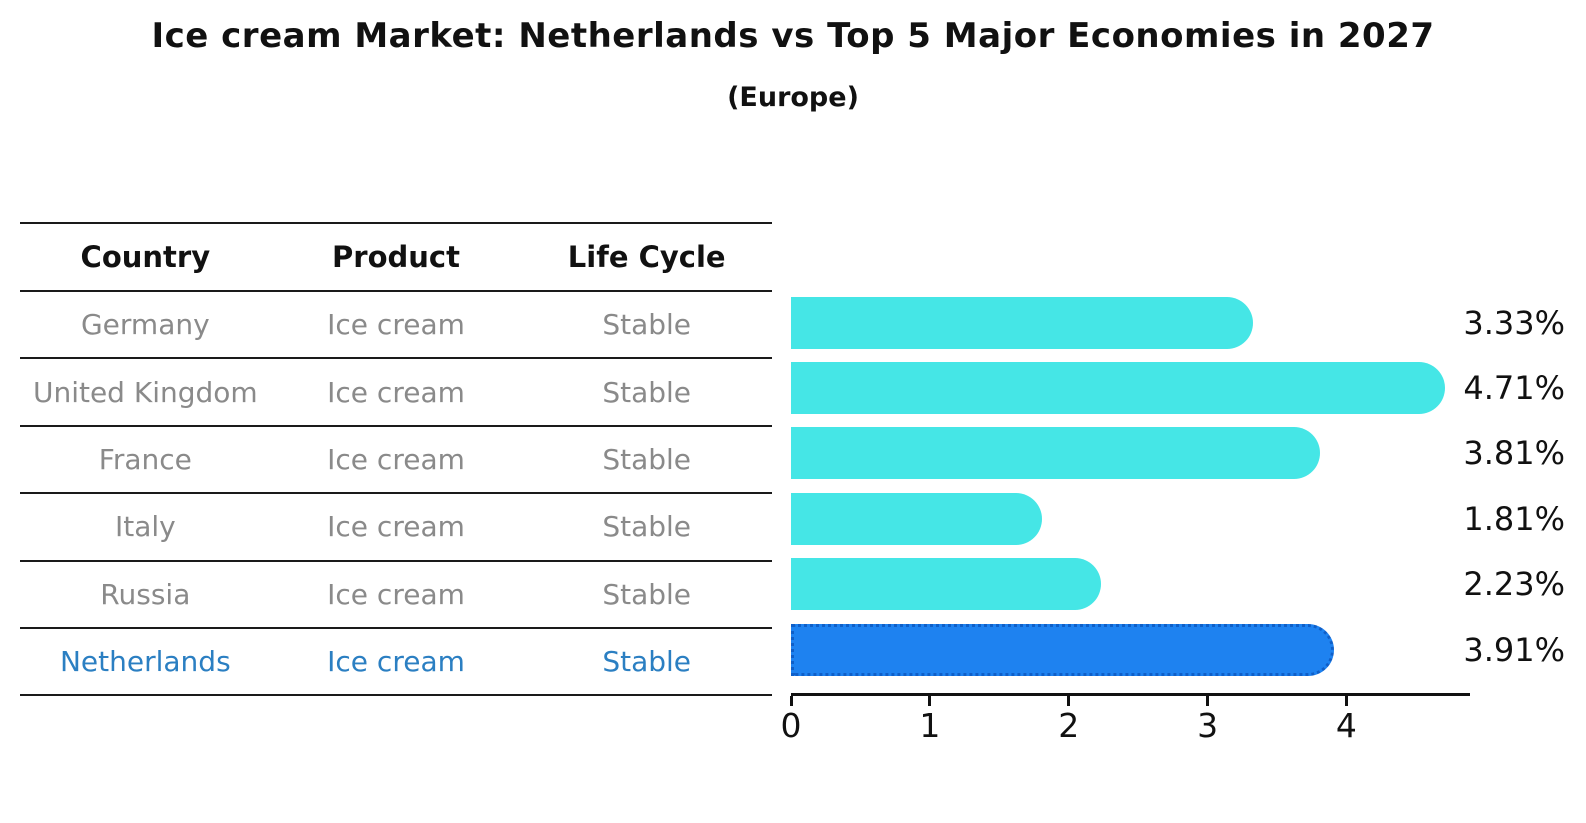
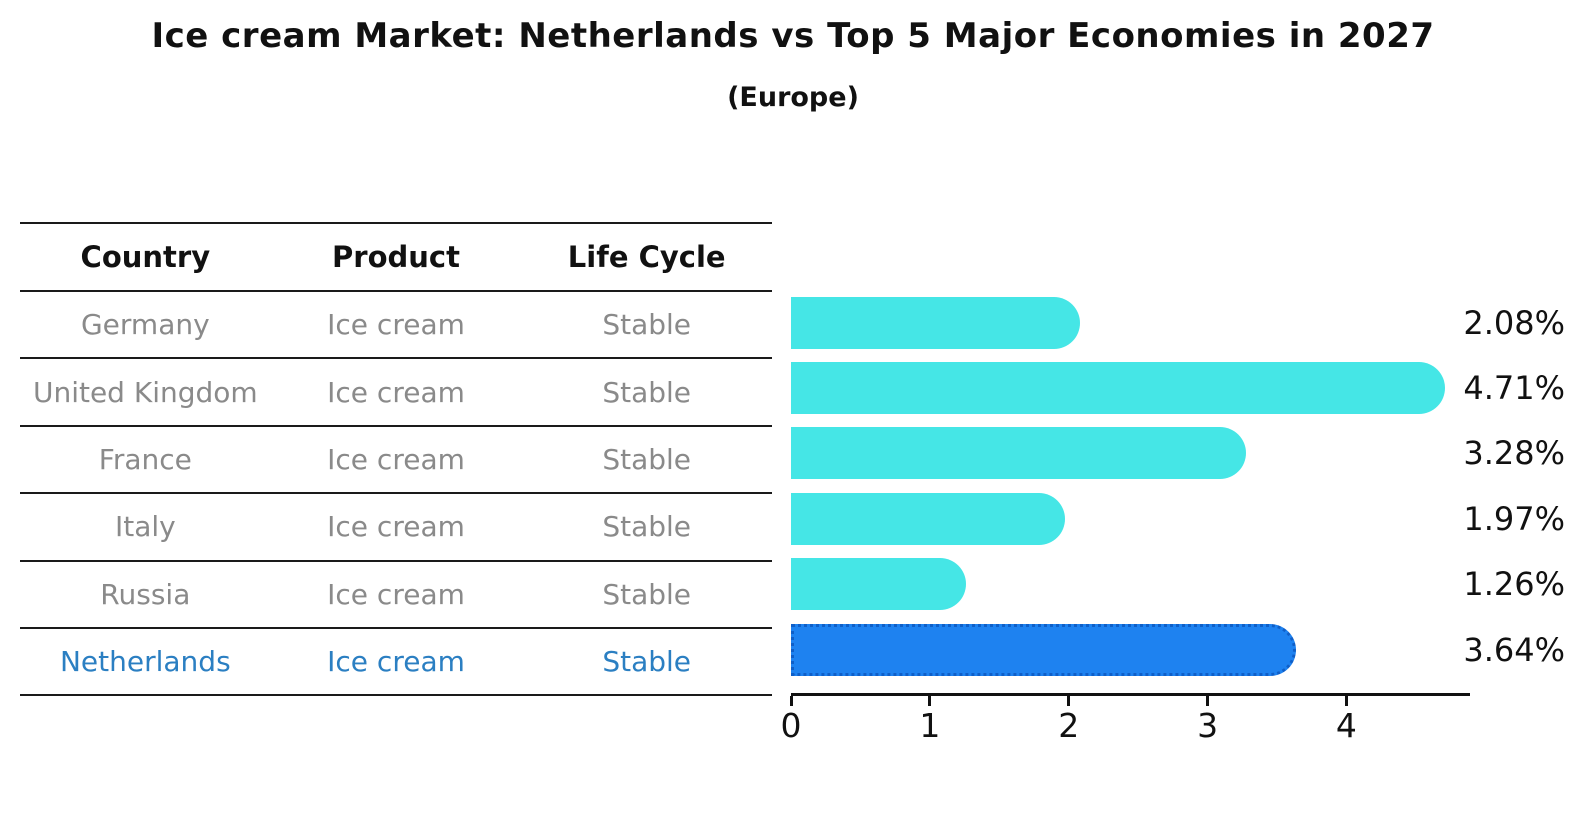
Germany: 3.33% -> 2.08%
France: 3.81% -> 3.28%
Italy: 1.81% -> 1.97%
Russia: 2.23% -> 1.26%
Netherlands: 3.91% -> 3.64%
